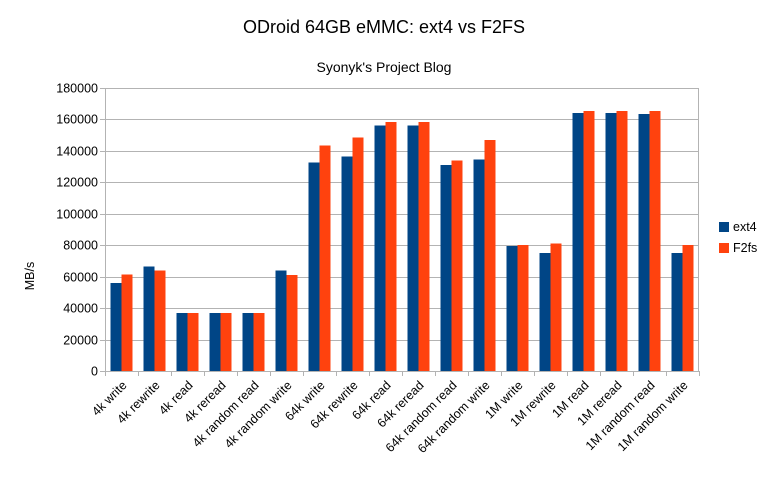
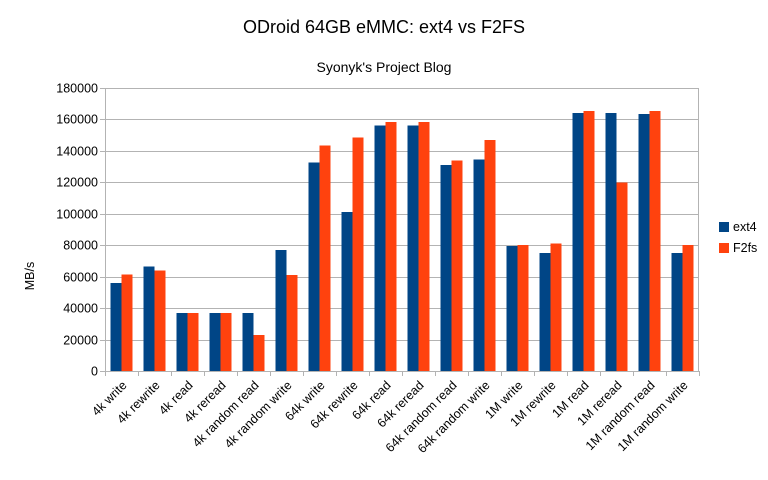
F2fs/4k random read: 37000 -> 23000
ext4/4k random write: 64000 -> 77000
ext4/64k rewrite: 136000 -> 101000
F2fs/1M reread: 166000 -> 120000
